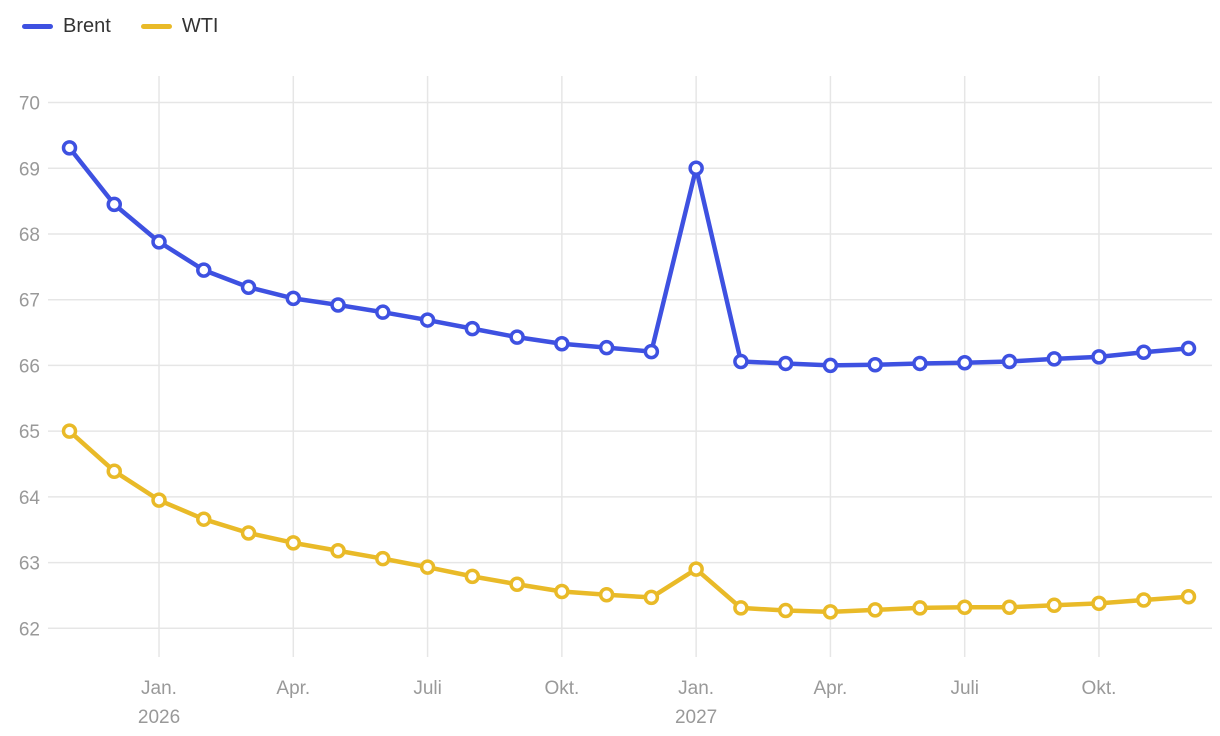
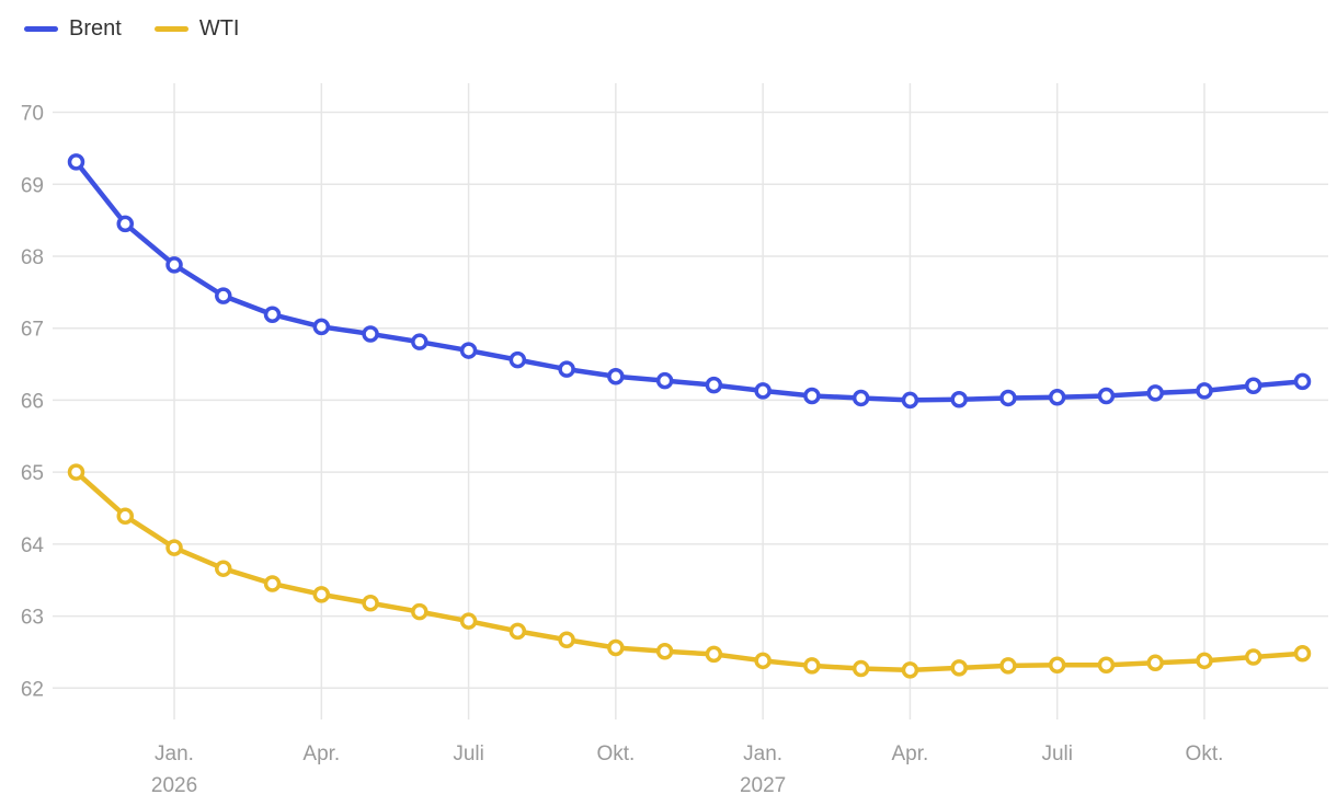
Brent/Jan. 2027: 69.0 -> 66.1
WTI/Jan. 2027: 62.9 -> 62.4
